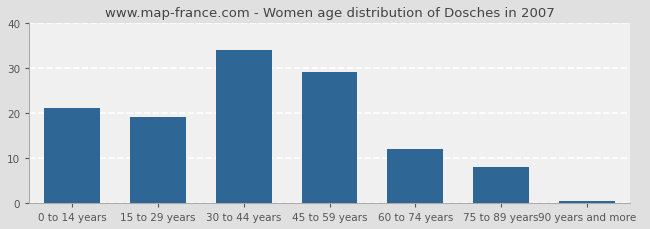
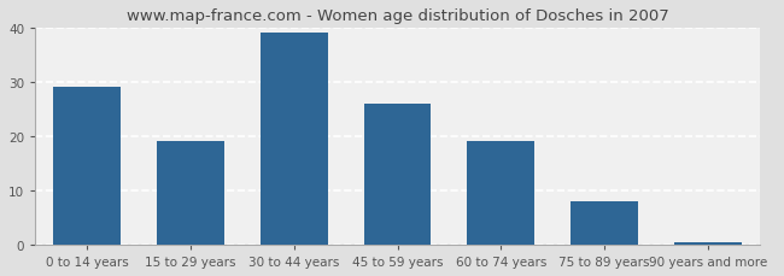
0 to 14 years: 21.0 -> 29.0
30 to 44 years: 34.0 -> 39.0
45 to 59 years: 29.0 -> 26.0
60 to 74 years: 12.0 -> 19.0
